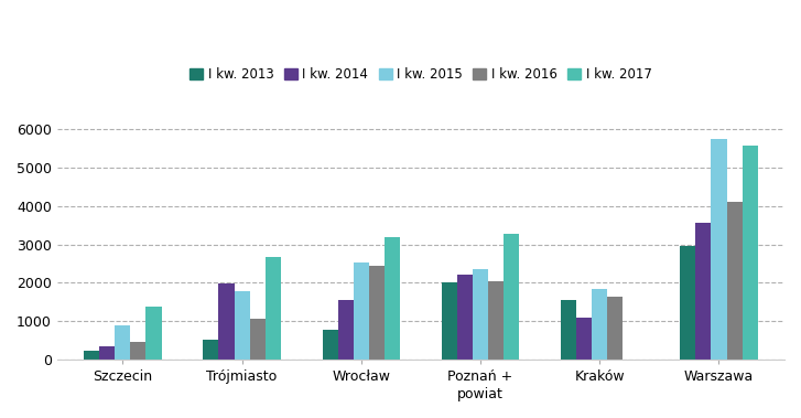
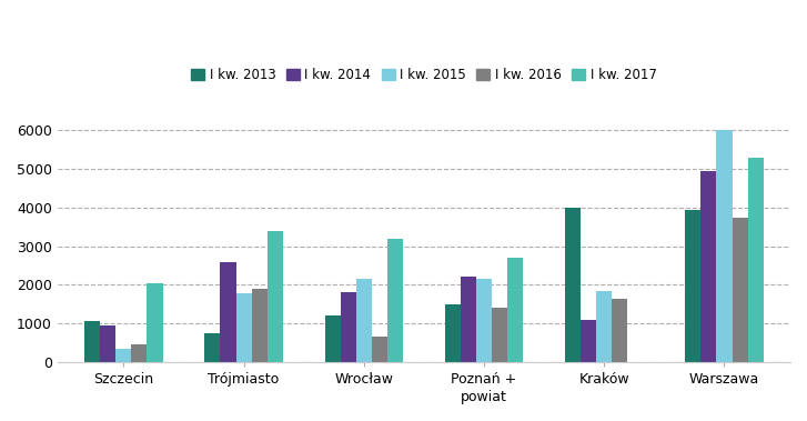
I kw. 2013/Szczecin: 220 -> 1050
I kw. 2014/Szczecin: 350 -> 950
I kw. 2015/Szczecin: 890 -> 350
I kw. 2017/Szczecin: 1380 -> 2050
I kw. 2013/Trójmiasto: 520 -> 750
I kw. 2014/Trójmiasto: 1980 -> 2600
I kw. 2016/Trójmiasto: 1070 -> 1900
I kw. 2017/Trójmiasto: 2670 -> 3400
I kw. 2013/Wrocław: 770 -> 1200
I kw. 2014/Wrocław: 1560 -> 1800
I kw. 2015/Wrocław: 2530 -> 2150
I kw. 2016/Wrocław: 2430 -> 650
I kw. 2013/Poznań + powiat: 2020 -> 1500
I kw. 2015/Poznań + powiat: 2370 -> 2150
I kw. 2016/Poznań + powiat: 2040 -> 1400
I kw. 2017/Poznań + powiat: 3270 -> 2700
I kw. 2013/Kraków: 1540 -> 4000
I kw. 2013/Warszawa: 2950 -> 3950
I kw. 2014/Warszawa: 3560 -> 4950
I kw. 2015/Warszawa: 5760 -> 6000
I kw. 2016/Warszawa: 4110 -> 3750
I kw. 2017/Warszawa: 5570 -> 5300
